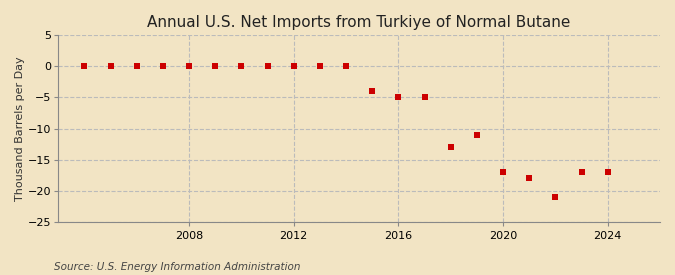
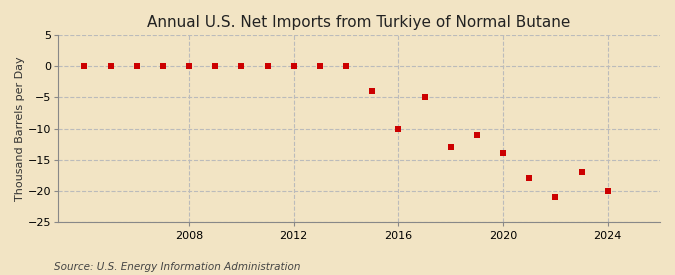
2016: -5 -> -10
2020: -17 -> -14
2024: -17 -> -20
